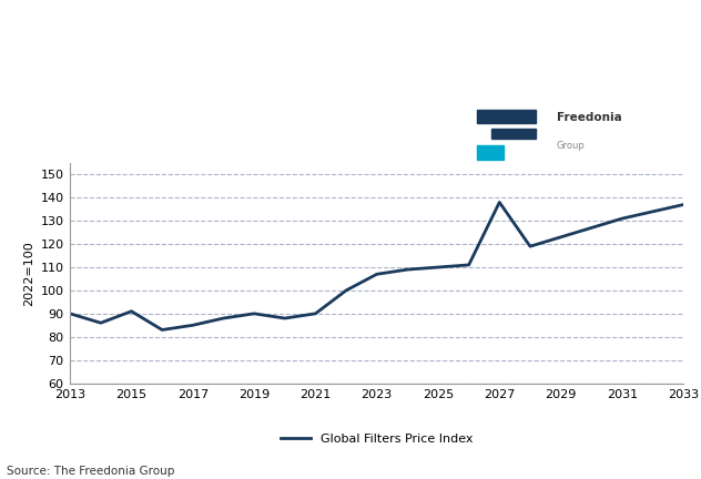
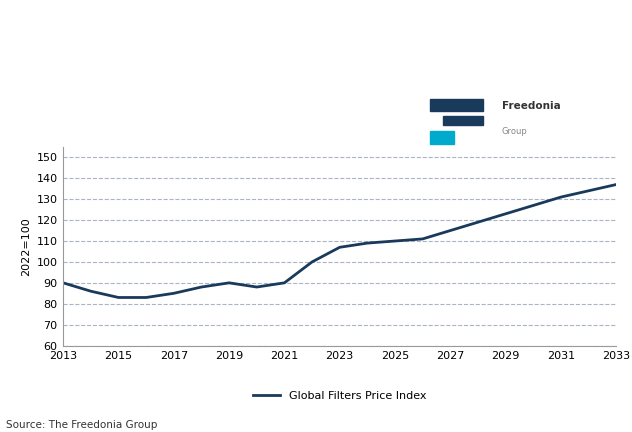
2015: 91 -> 83
2027: 138 -> 115
